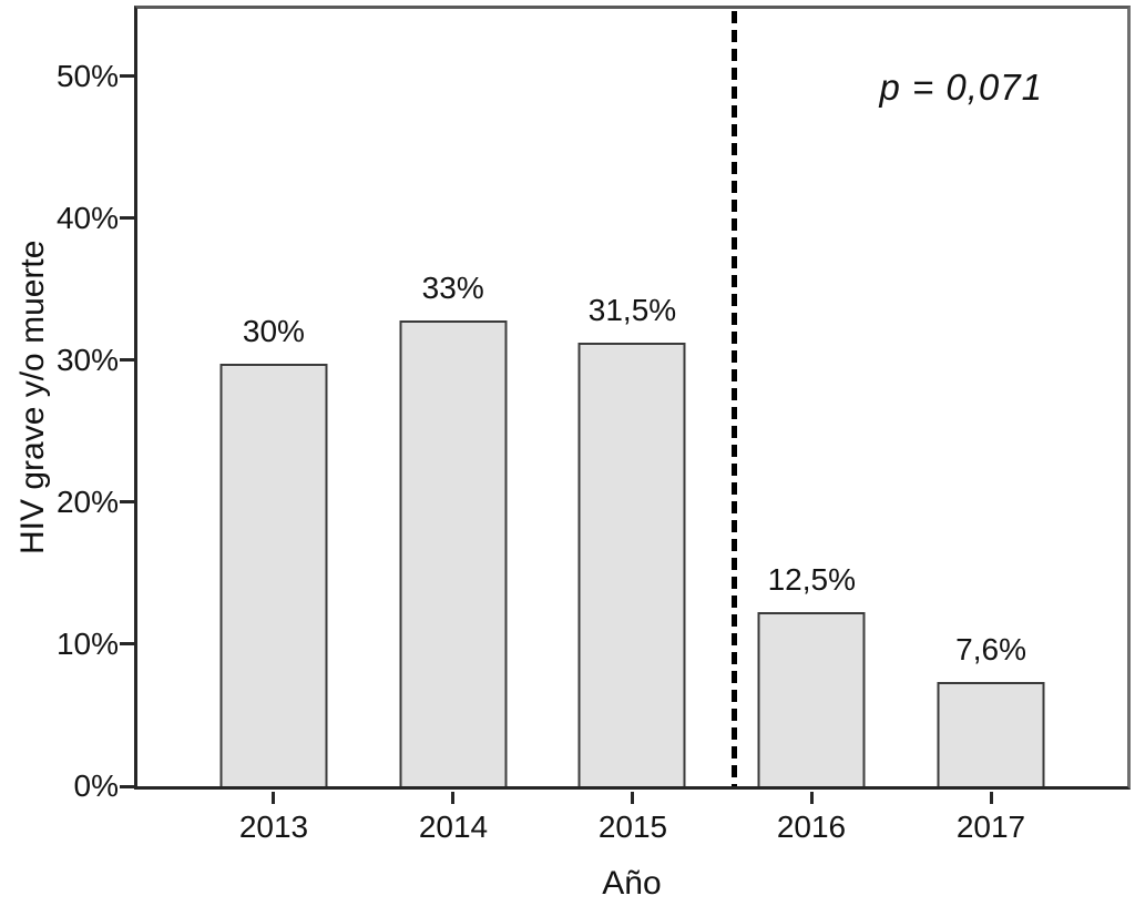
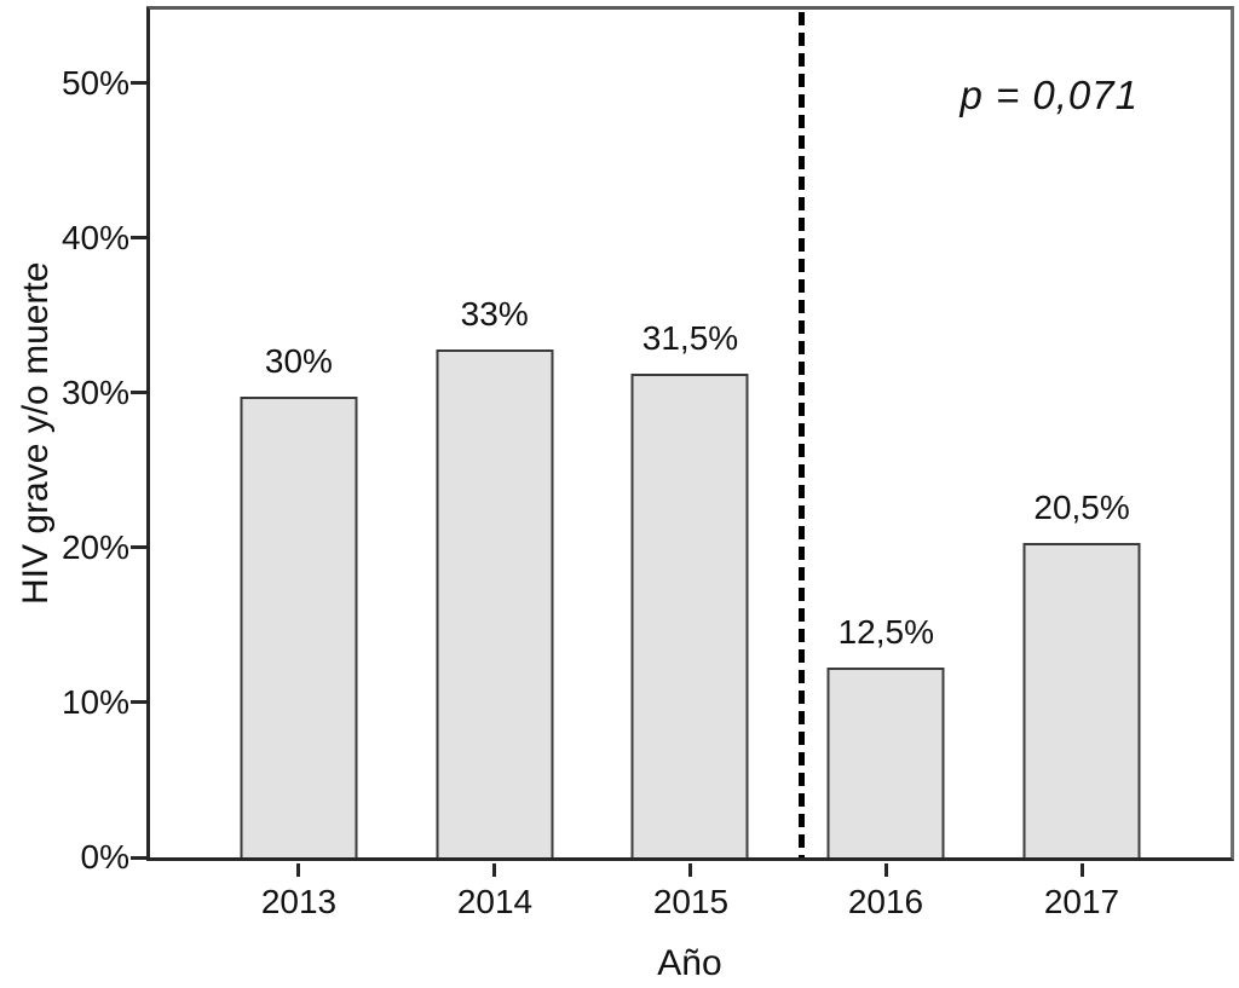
2017: 7,6% -> 20,5%
